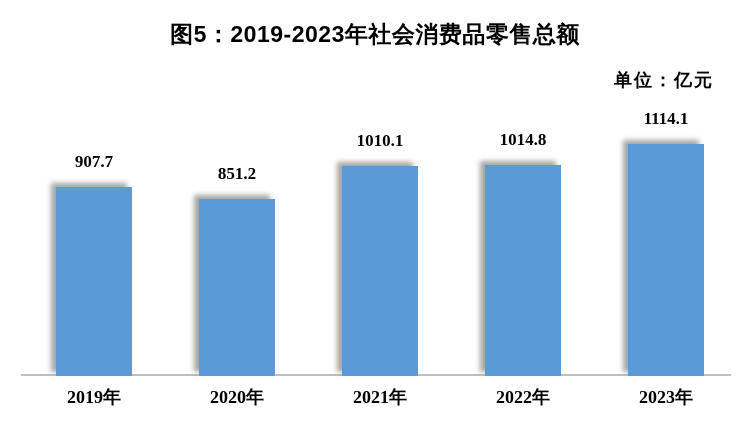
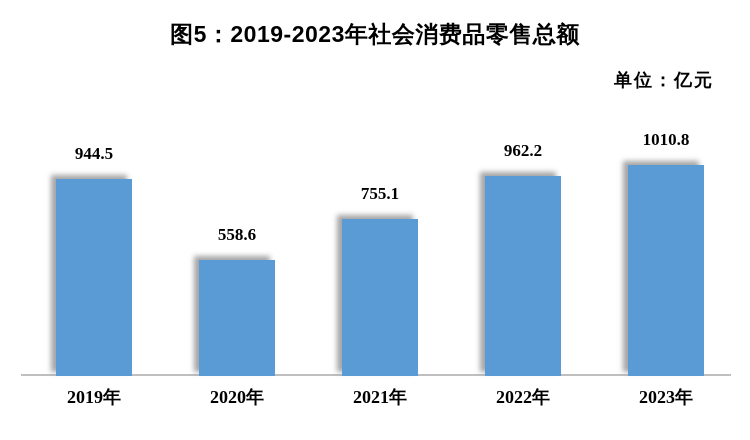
2019年: 907.7 -> 944.5
2020年: 851.2 -> 558.6
2021年: 1010.1 -> 755.1
2022年: 1014.8 -> 962.2
2023年: 1114.1 -> 1010.8
